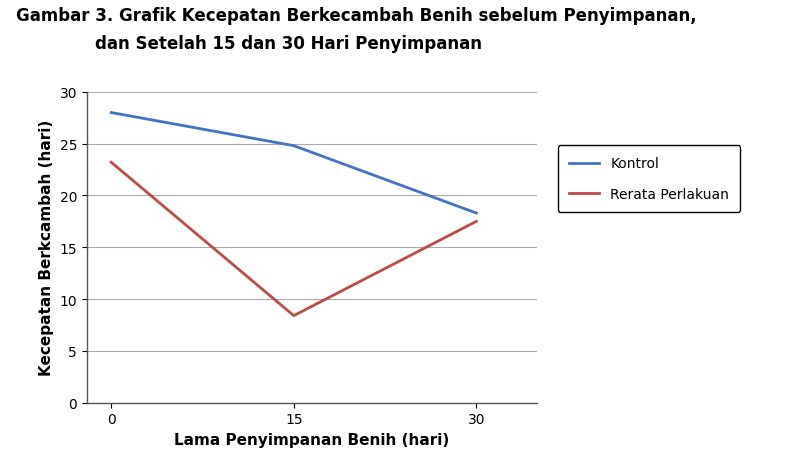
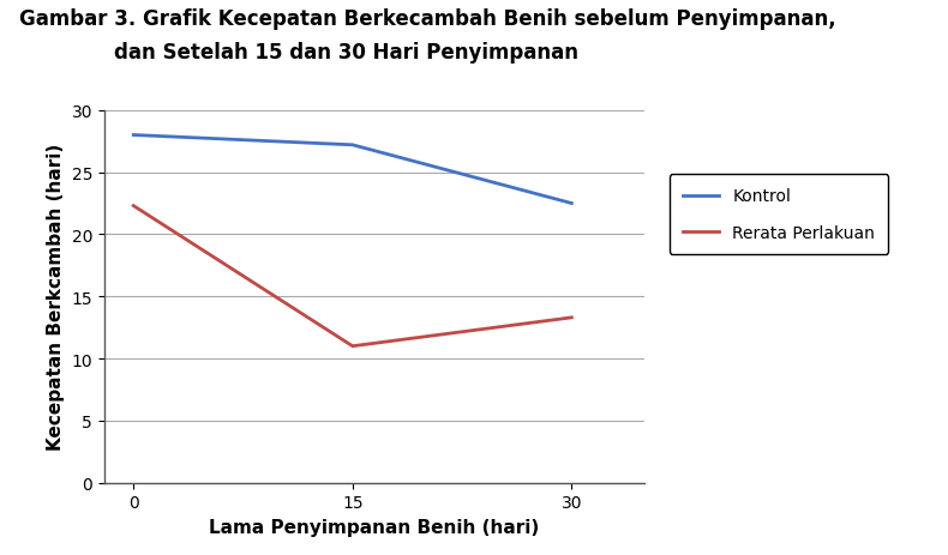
Rerata Perlakuan/0: 23.2 -> 22.3
Kontrol/15: 24.8 -> 27.2
Rerata Perlakuan/15: 8.4 -> 11.0
Kontrol/30: 18.3 -> 22.5
Rerata Perlakuan/30: 17.5 -> 13.3
